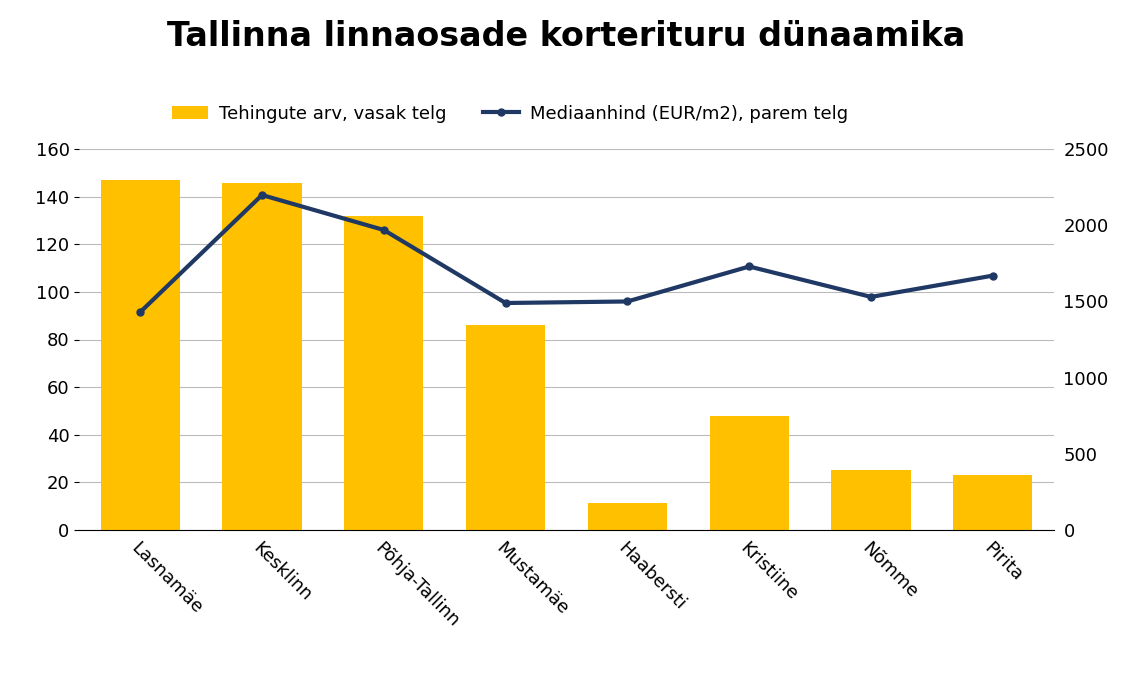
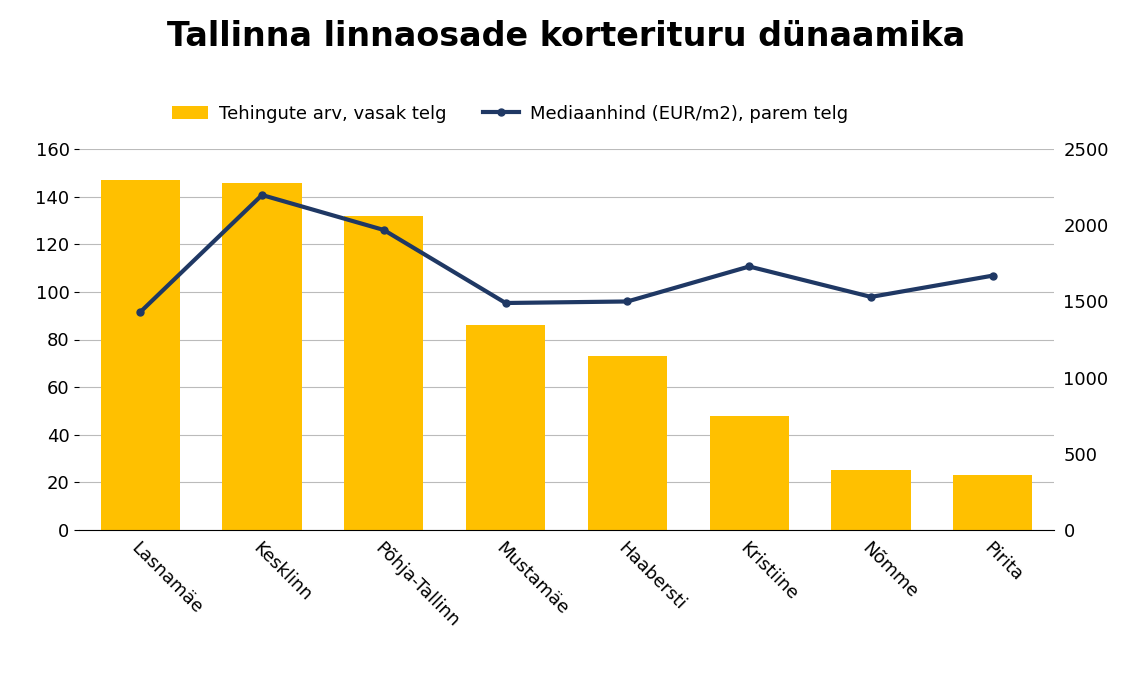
Tehingute arv, vasak telg/Haabersti: 11 -> 73
